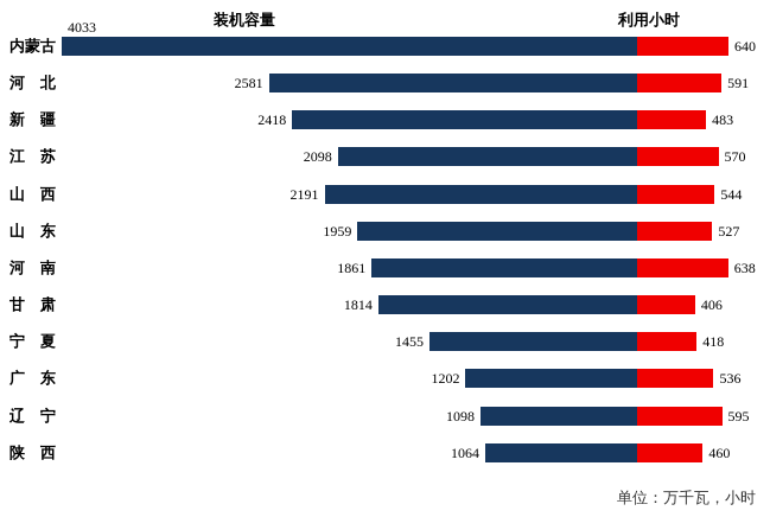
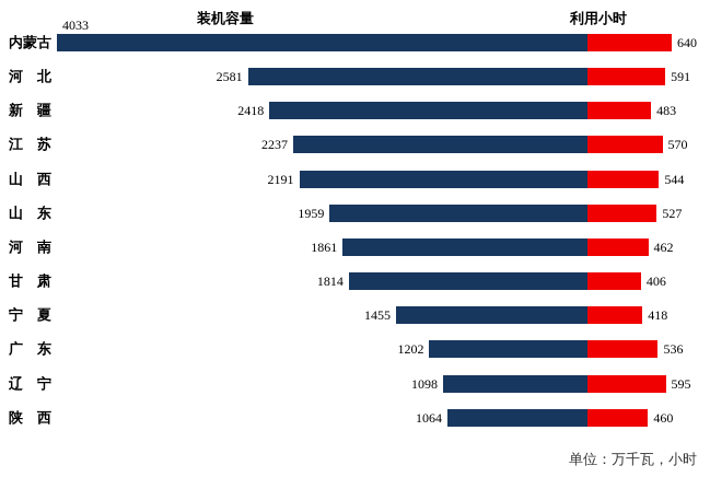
装机容量/江 苏: 2098 -> 2237
利用小时/河 南: 638 -> 462
